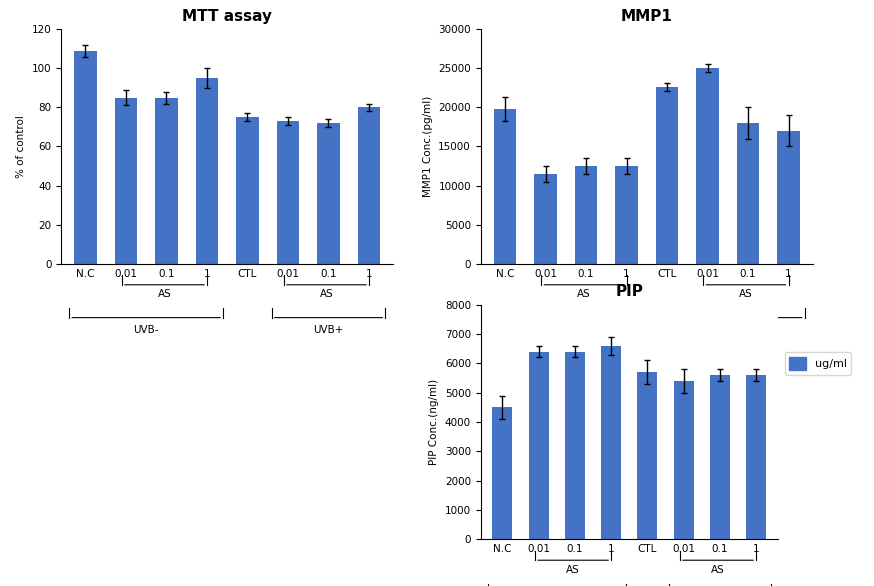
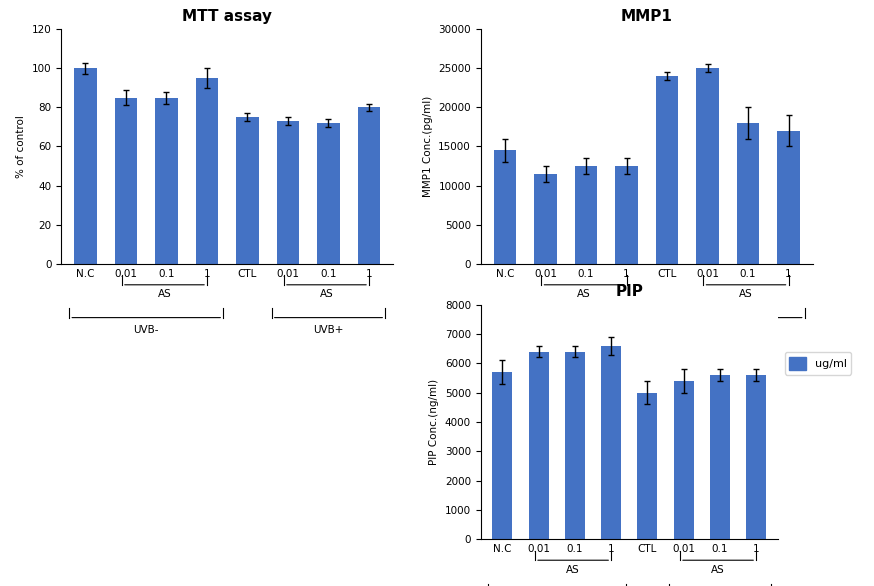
MTT assay/N.C: 109 -> 100
MMP1/N.C: 19800 -> 14500
MMP1/CTL: 22600 -> 24000
PIP/N.C: 4500 -> 5700
PIP/CTL: 5700 -> 5000
